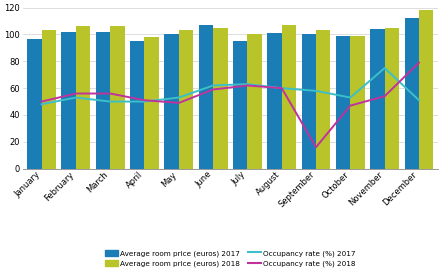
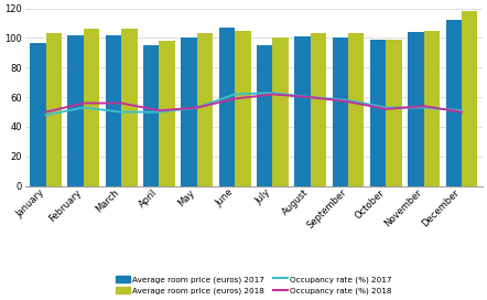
Occupancy rate (%) 2018/May: 49 -> 53
Average room price (euros) 2018/August: 107 -> 103
Occupancy rate (%) 2018/September: 16 -> 57
Occupancy rate (%) 2018/October: 47 -> 52
Occupancy rate (%) 2017/November: 75 -> 53
Occupancy rate (%) 2018/December: 79 -> 50
